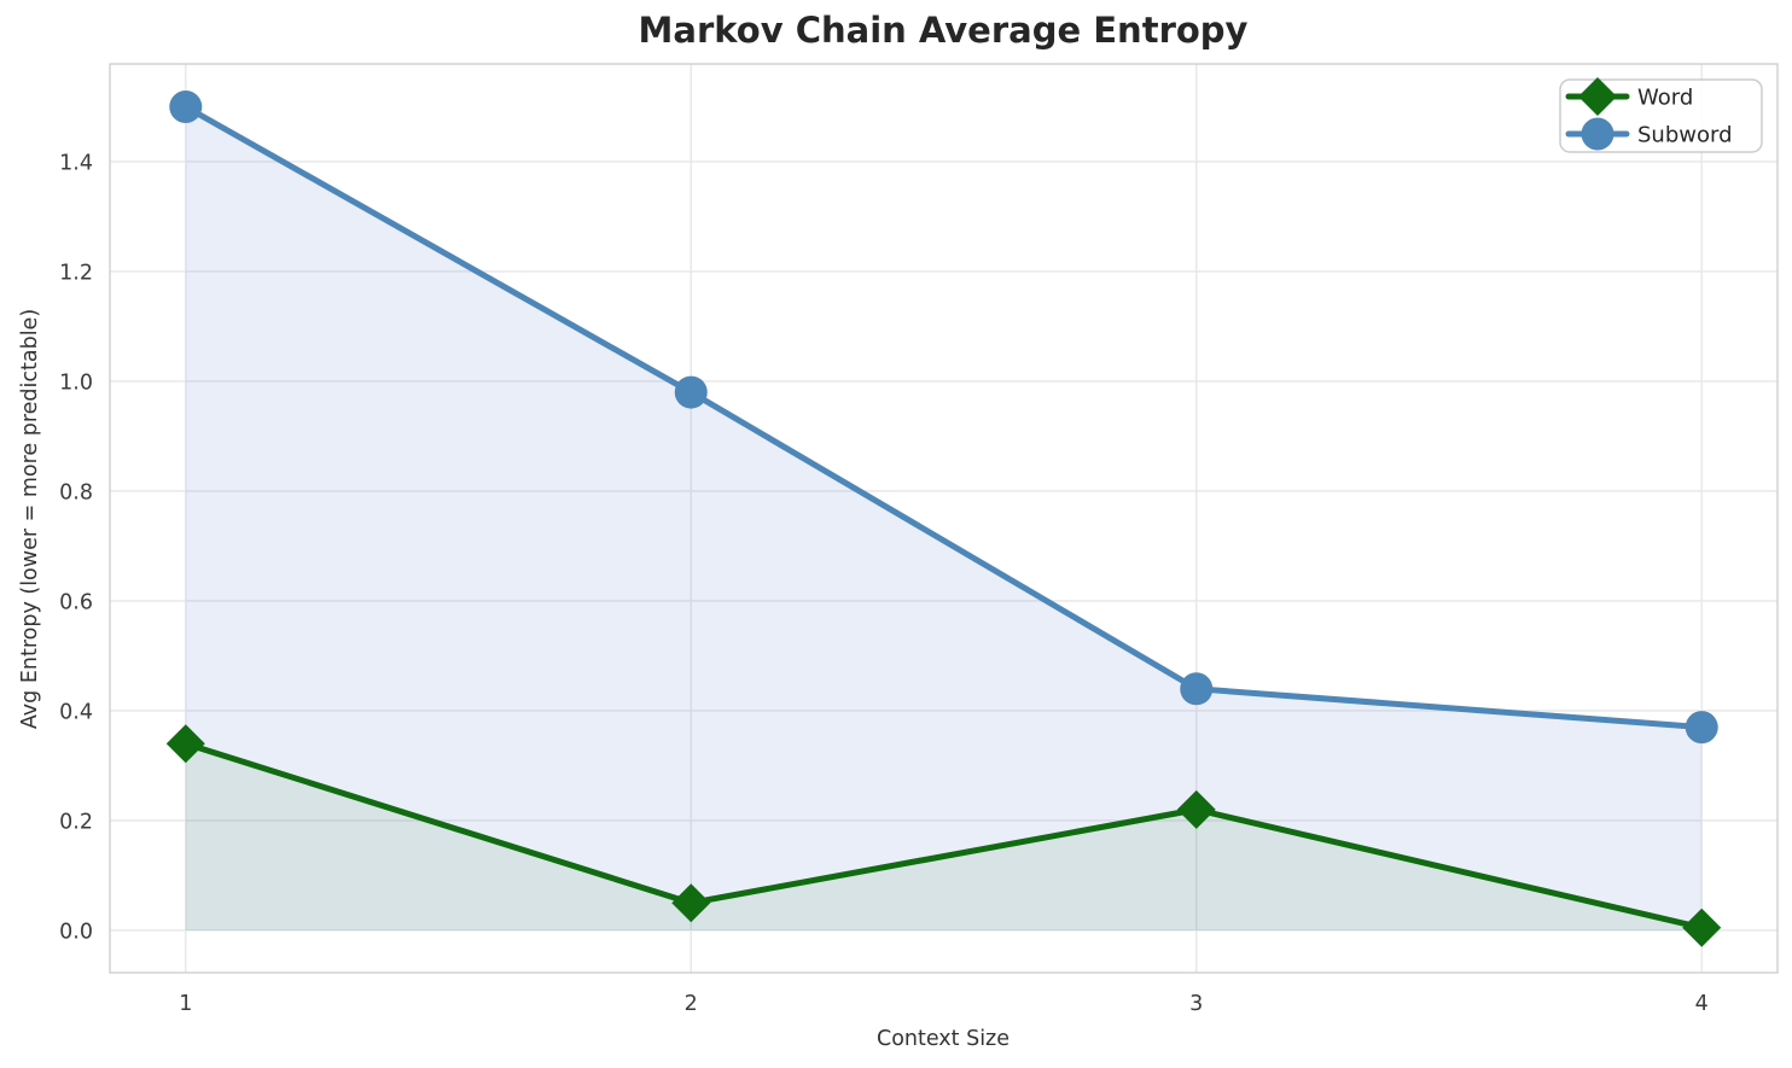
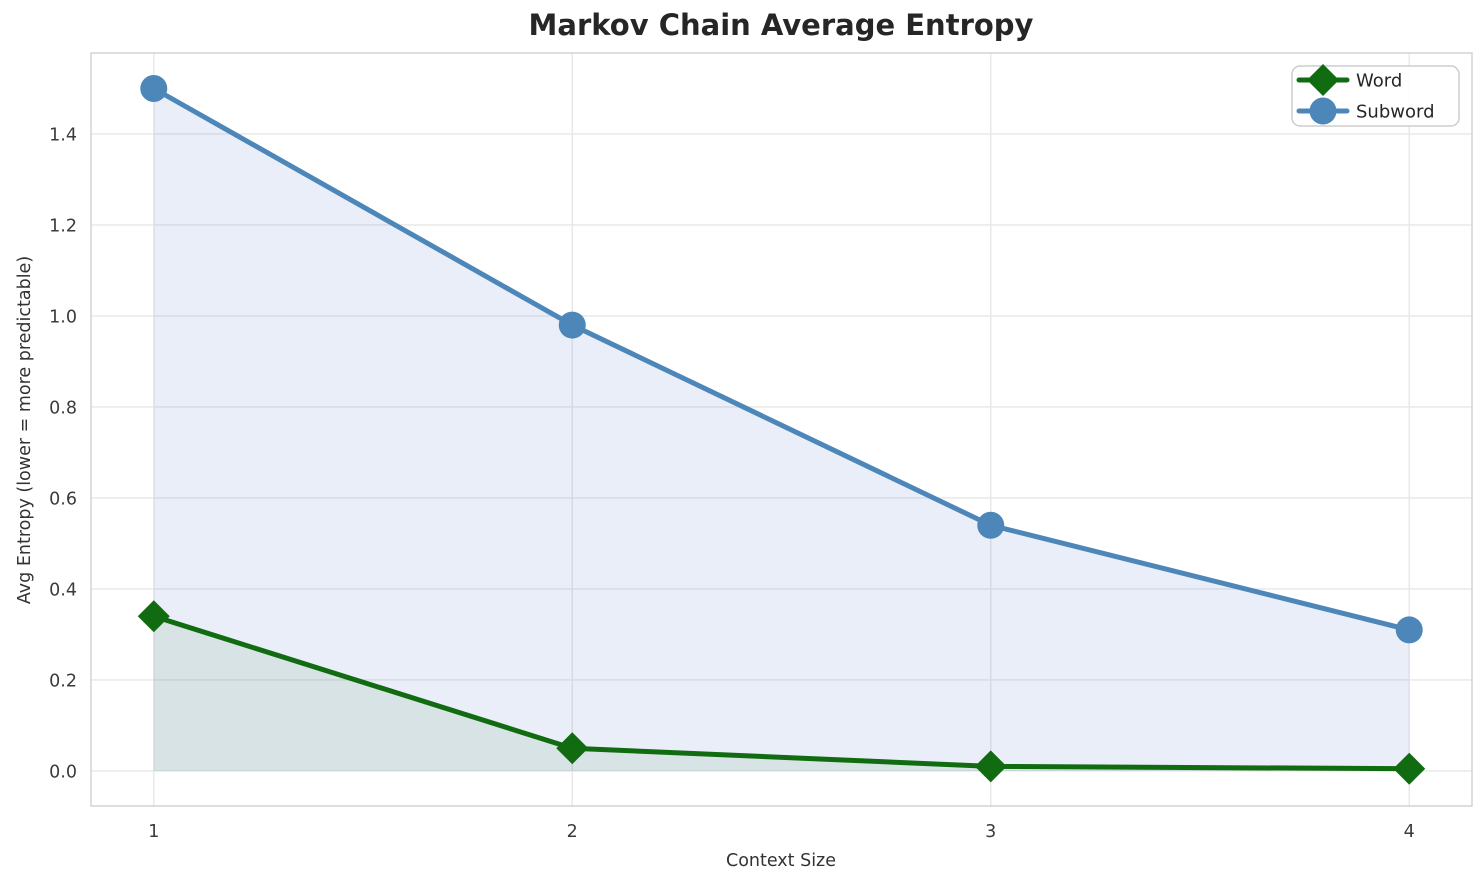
Word/3: 0.22 -> 0.01
Subword/3: 0.44 -> 0.54
Subword/4: 0.37 -> 0.31
